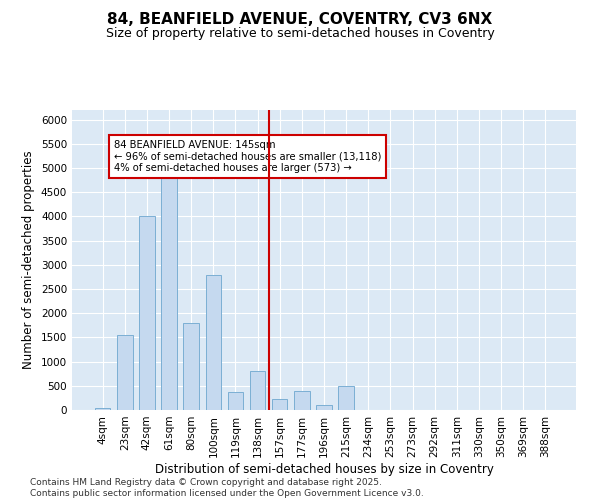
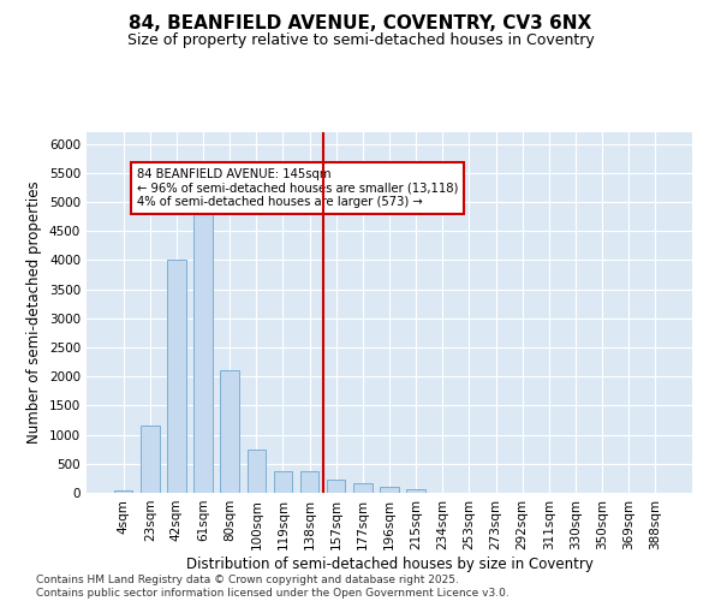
23sqm: 1550 -> 1150
80sqm: 1800 -> 2100
100sqm: 2800 -> 750
138sqm: 800 -> 380
177sqm: 400 -> 170
215sqm: 500 -> 60
